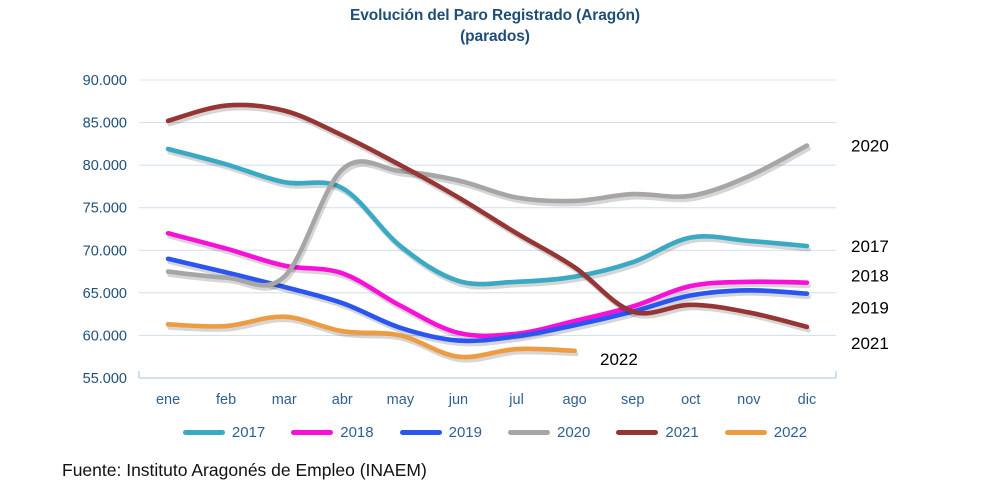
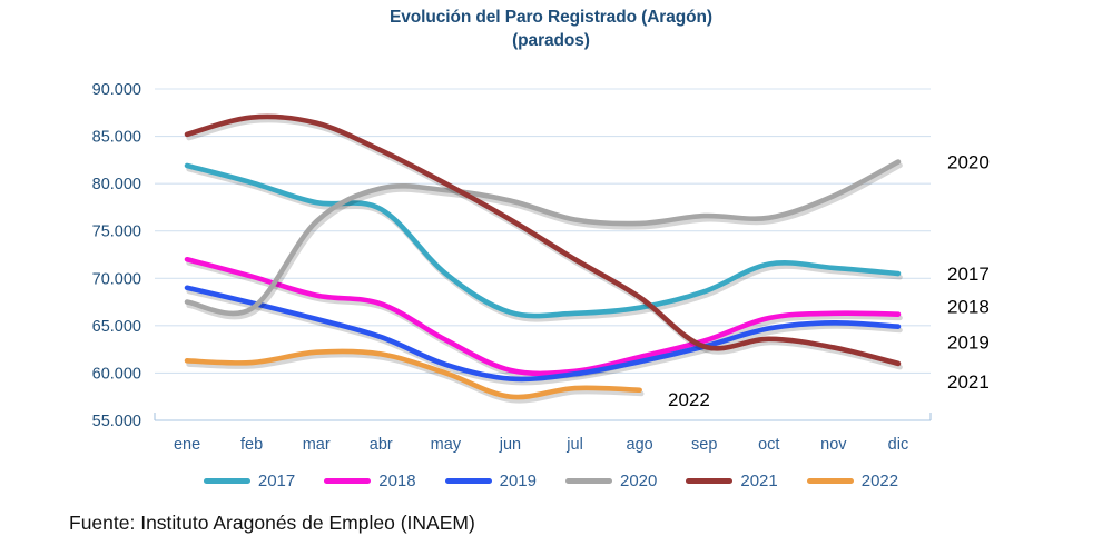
2020/mar: 67000 -> 76000
2022/abr: 60000 -> 62000
